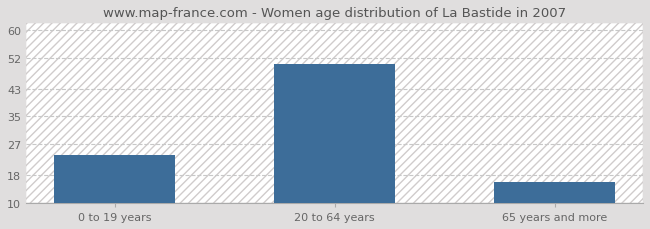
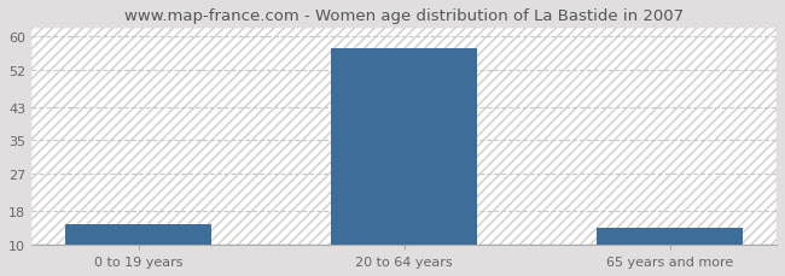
0 to 19 years: 24 -> 15
20 to 64 years: 50 -> 57
65 years and more: 16 -> 14
